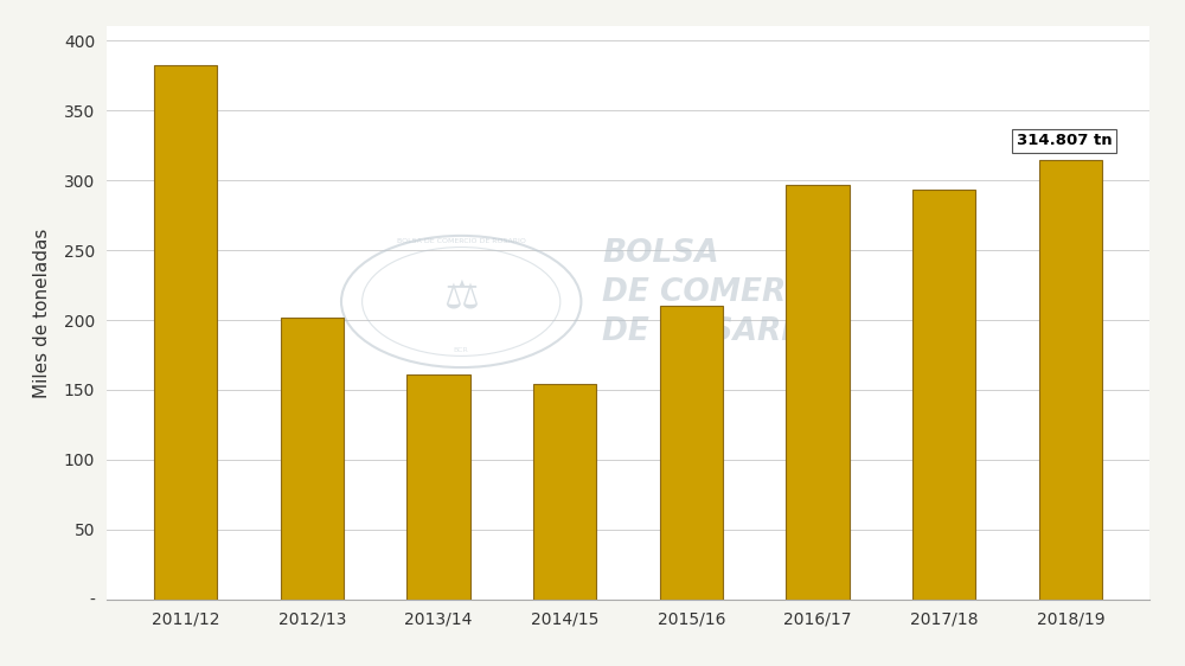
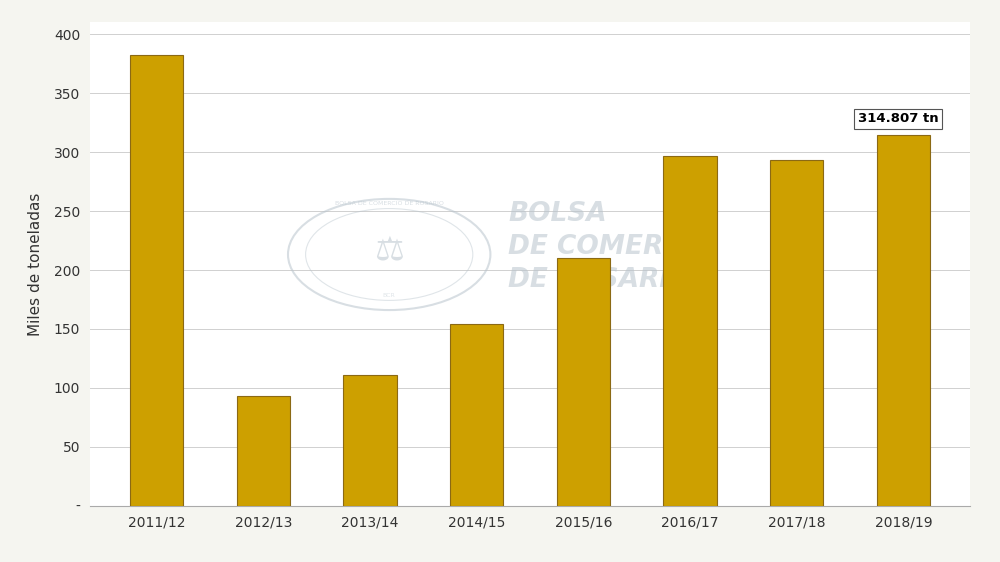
2012/13: 202 -> 93
2013/14: 161 -> 111
